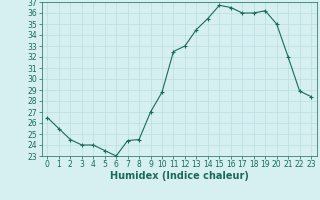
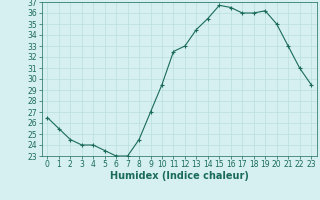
7: 24.4 -> 23.0
10: 28.8 -> 29.5
21: 32.0 -> 33.0
22: 28.9 -> 31.0
23: 28.4 -> 29.5
